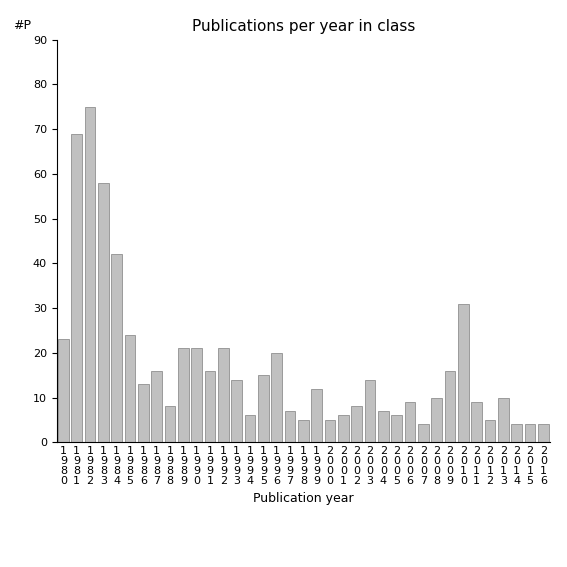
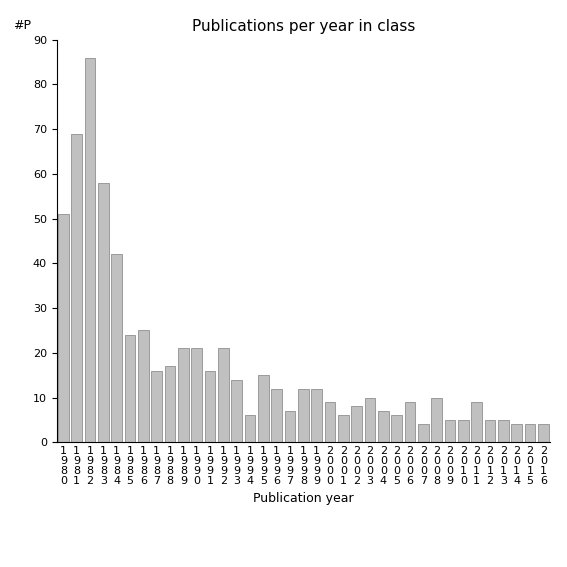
1 9 8 0: 23 -> 51
1 9 8 2: 75 -> 86
1 9 8 6: 13 -> 25
1 9 8 8: 8 -> 17
1 9 9 6: 20 -> 12
1 9 9 8: 5 -> 12
2 0 0 0: 5 -> 9
2 0 0 3: 14 -> 10
2 0 0 9: 16 -> 5
2 0 1 0: 31 -> 5
2 0 1 3: 10 -> 5
